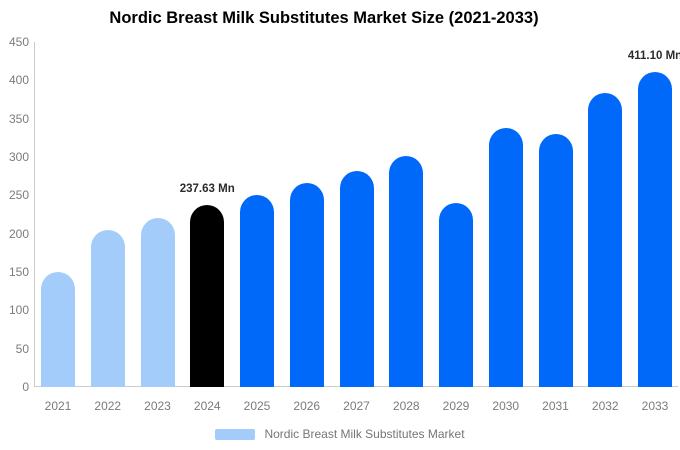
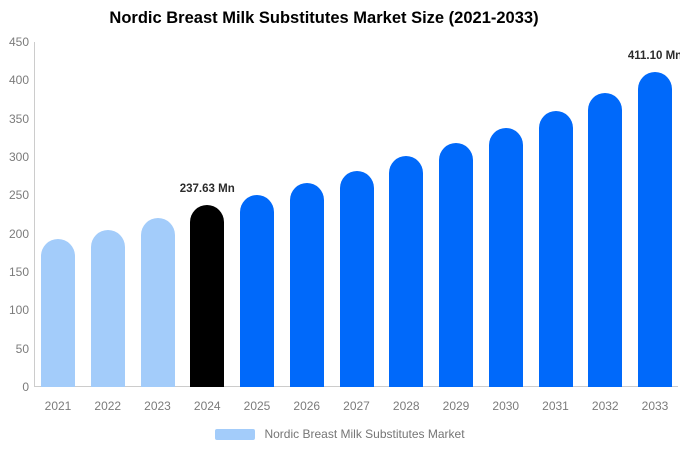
2021: 150 -> 190
2029: 240 -> 320
2031: 330 -> 360
